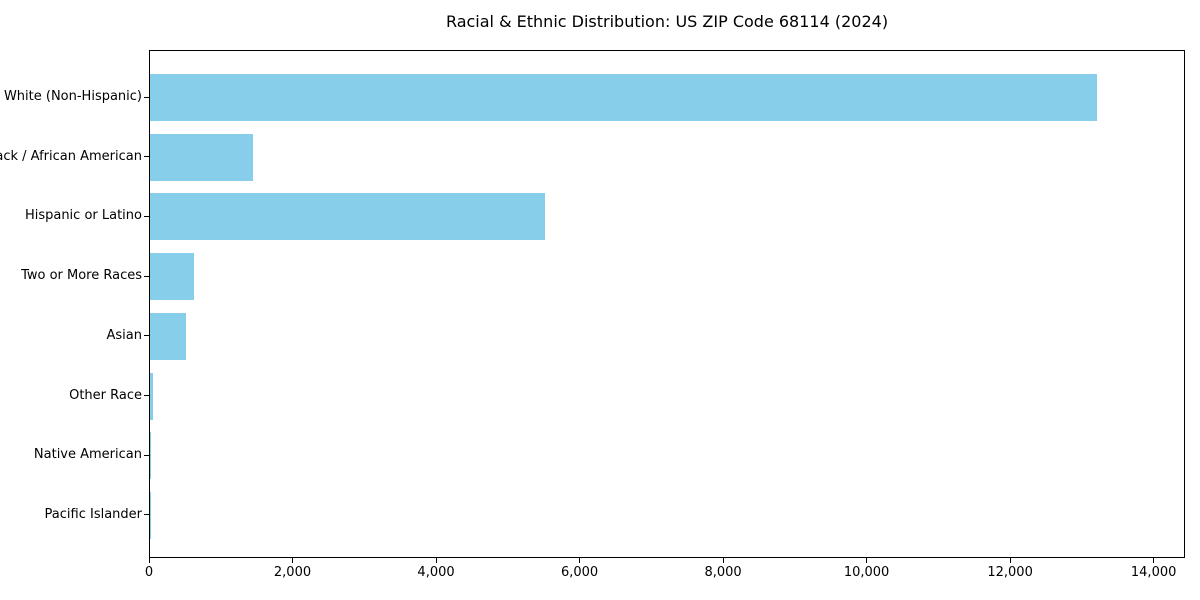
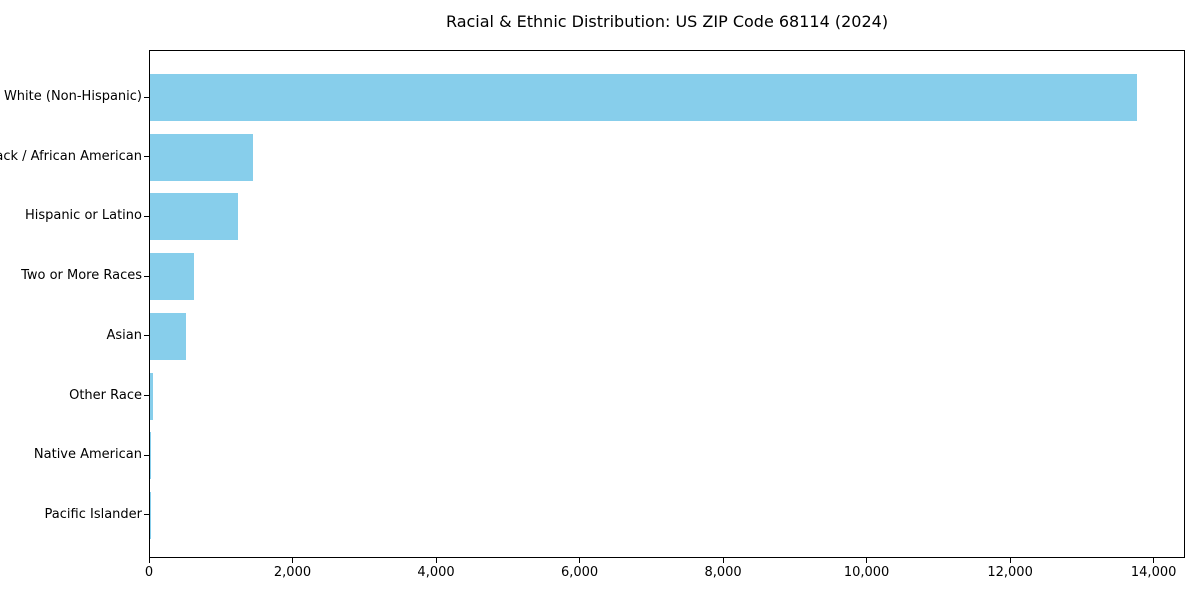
White (Non-Hispanic): 13200 -> 13800
Hispanic or Latino: 5500 -> 1200
